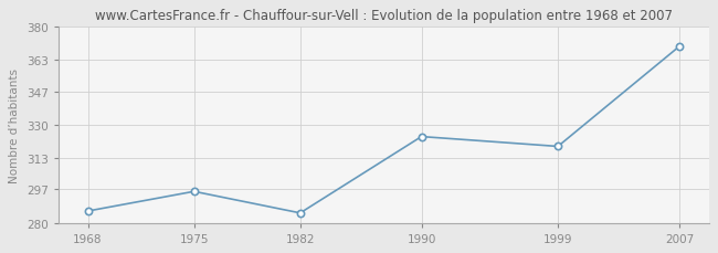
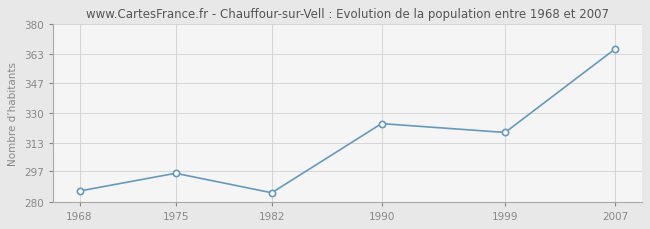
2007: 370 -> 366
